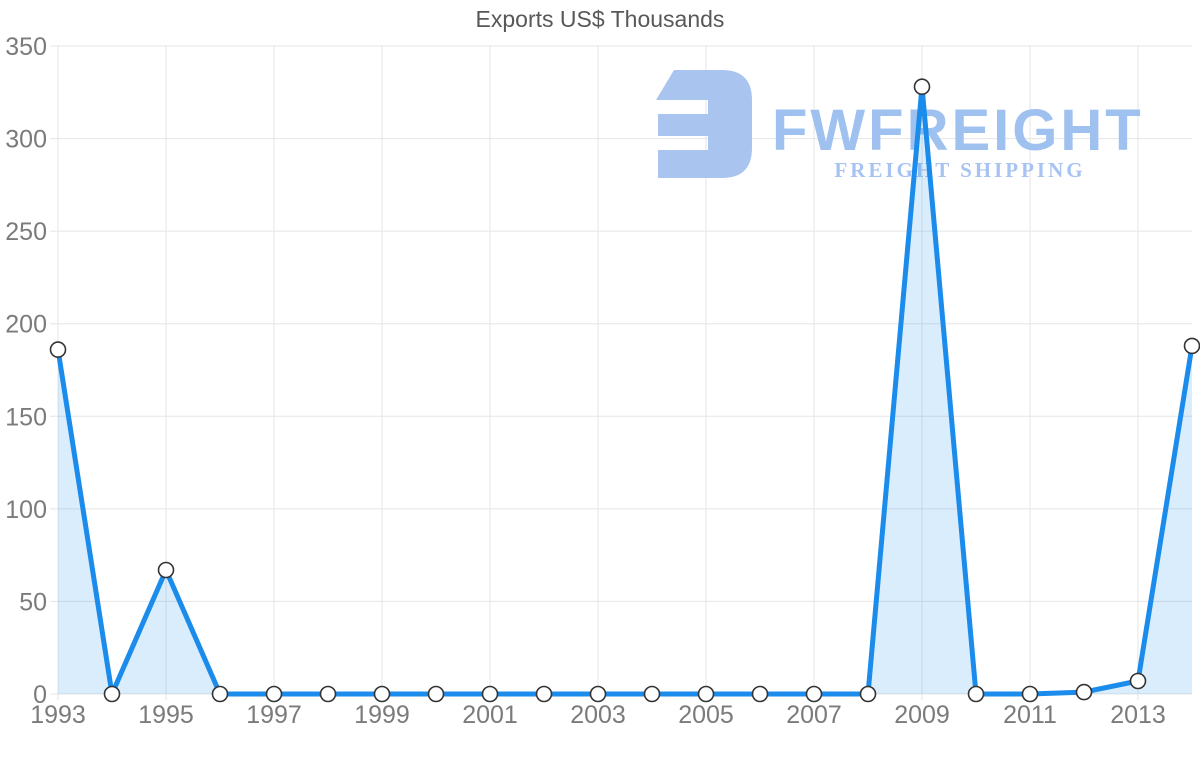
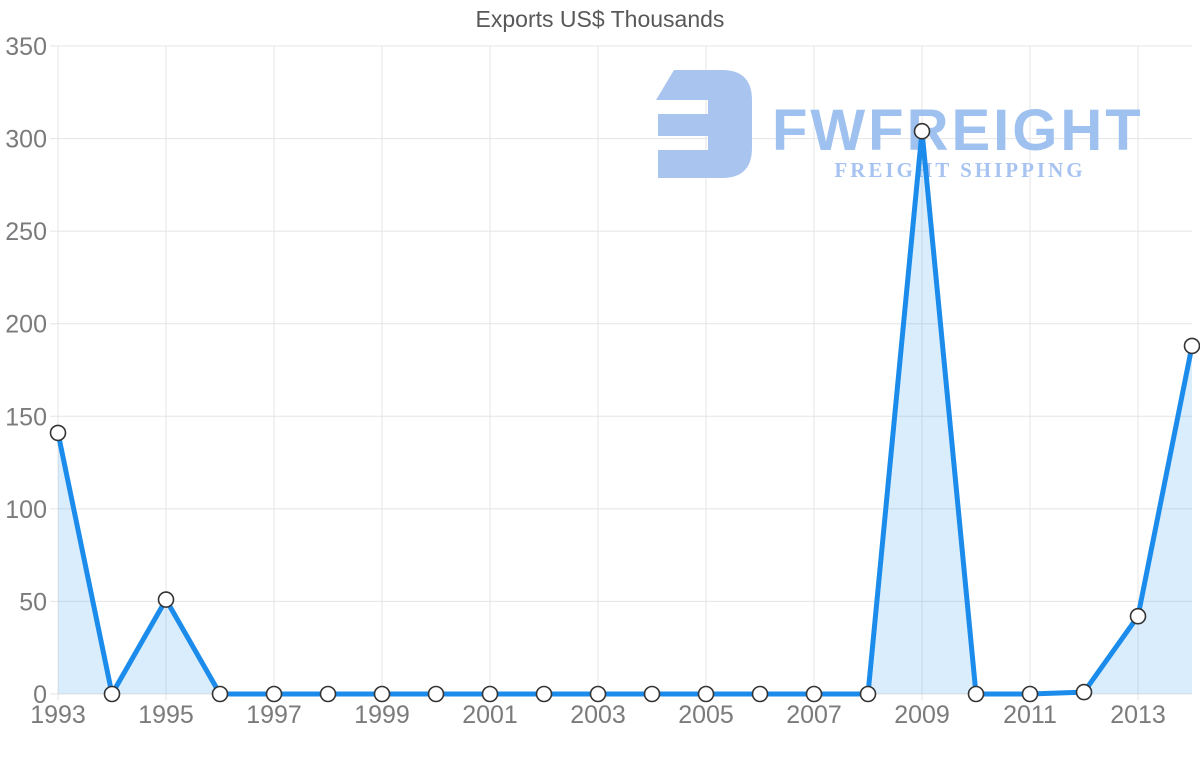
1993: 186 -> 141
1995: 67 -> 51
2009: 328 -> 304
2013: 7 -> 42
